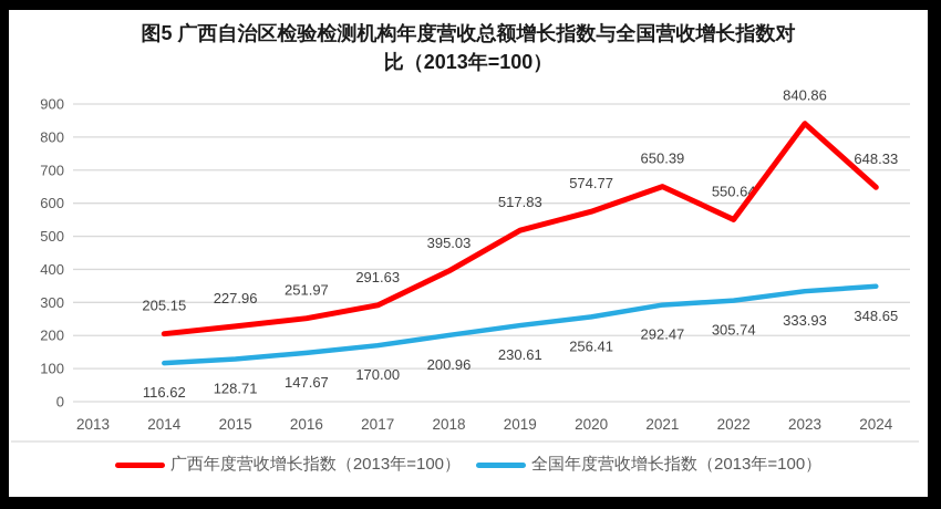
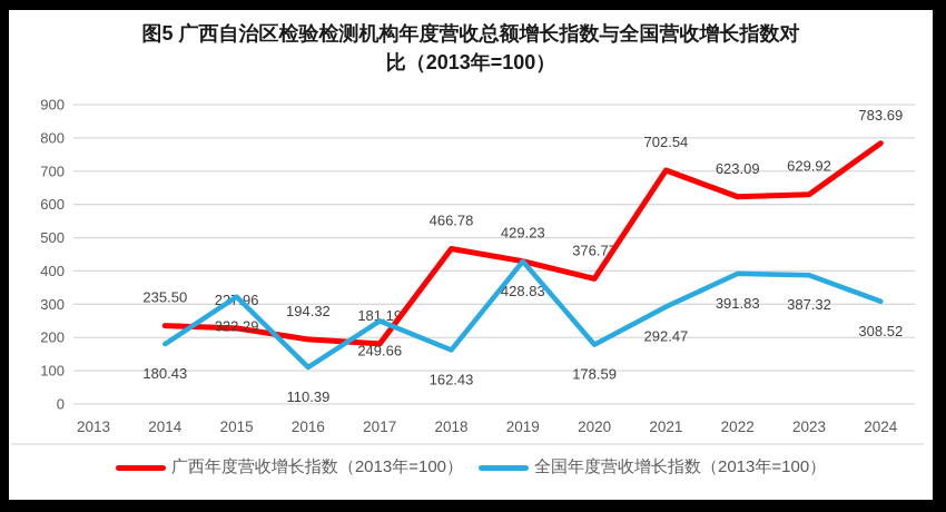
广西年度营收增长指数（2013年=100）/2014: 205.15 -> 235.50
全国年度营收增长指数（2013年=100）/2014: 116.62 -> 180.43
全国年度营收增长指数（2013年=100）/2015: 128.71 -> 322.29
广西年度营收增长指数（2013年=100）/2016: 251.97 -> 194.32
全国年度营收增长指数（2013年=100）/2016: 147.67 -> 110.39
广西年度营收增长指数（2013年=100）/2017: 291.63 -> 181.19
全国年度营收增长指数（2013年=100）/2017: 170.00 -> 249.66
广西年度营收增长指数（2013年=100）/2018: 395.03 -> 466.78
全国年度营收增长指数（2013年=100）/2018: 200.96 -> 162.43
广西年度营收增长指数（2013年=100）/2019: 517.83 -> 429.23
全国年度营收增长指数（2013年=100）/2019: 230.61 -> 428.83
广西年度营收增长指数（2013年=100）/2020: 574.77 -> 376.77
全国年度营收增长指数（2013年=100）/2020: 256.41 -> 178.59
广西年度营收增长指数（2013年=100）/2021: 650.39 -> 702.54
广西年度营收增长指数（2013年=100）/2022: 550.64 -> 623.09
全国年度营收增长指数（2013年=100）/2022: 305.74 -> 391.83
广西年度营收增长指数（2013年=100）/2023: 840.86 -> 629.92
全国年度营收增长指数（2013年=100）/2023: 333.93 -> 387.32
广西年度营收增长指数（2013年=100）/2024: 648.33 -> 783.69
全国年度营收增长指数（2013年=100）/2024: 348.65 -> 308.52
